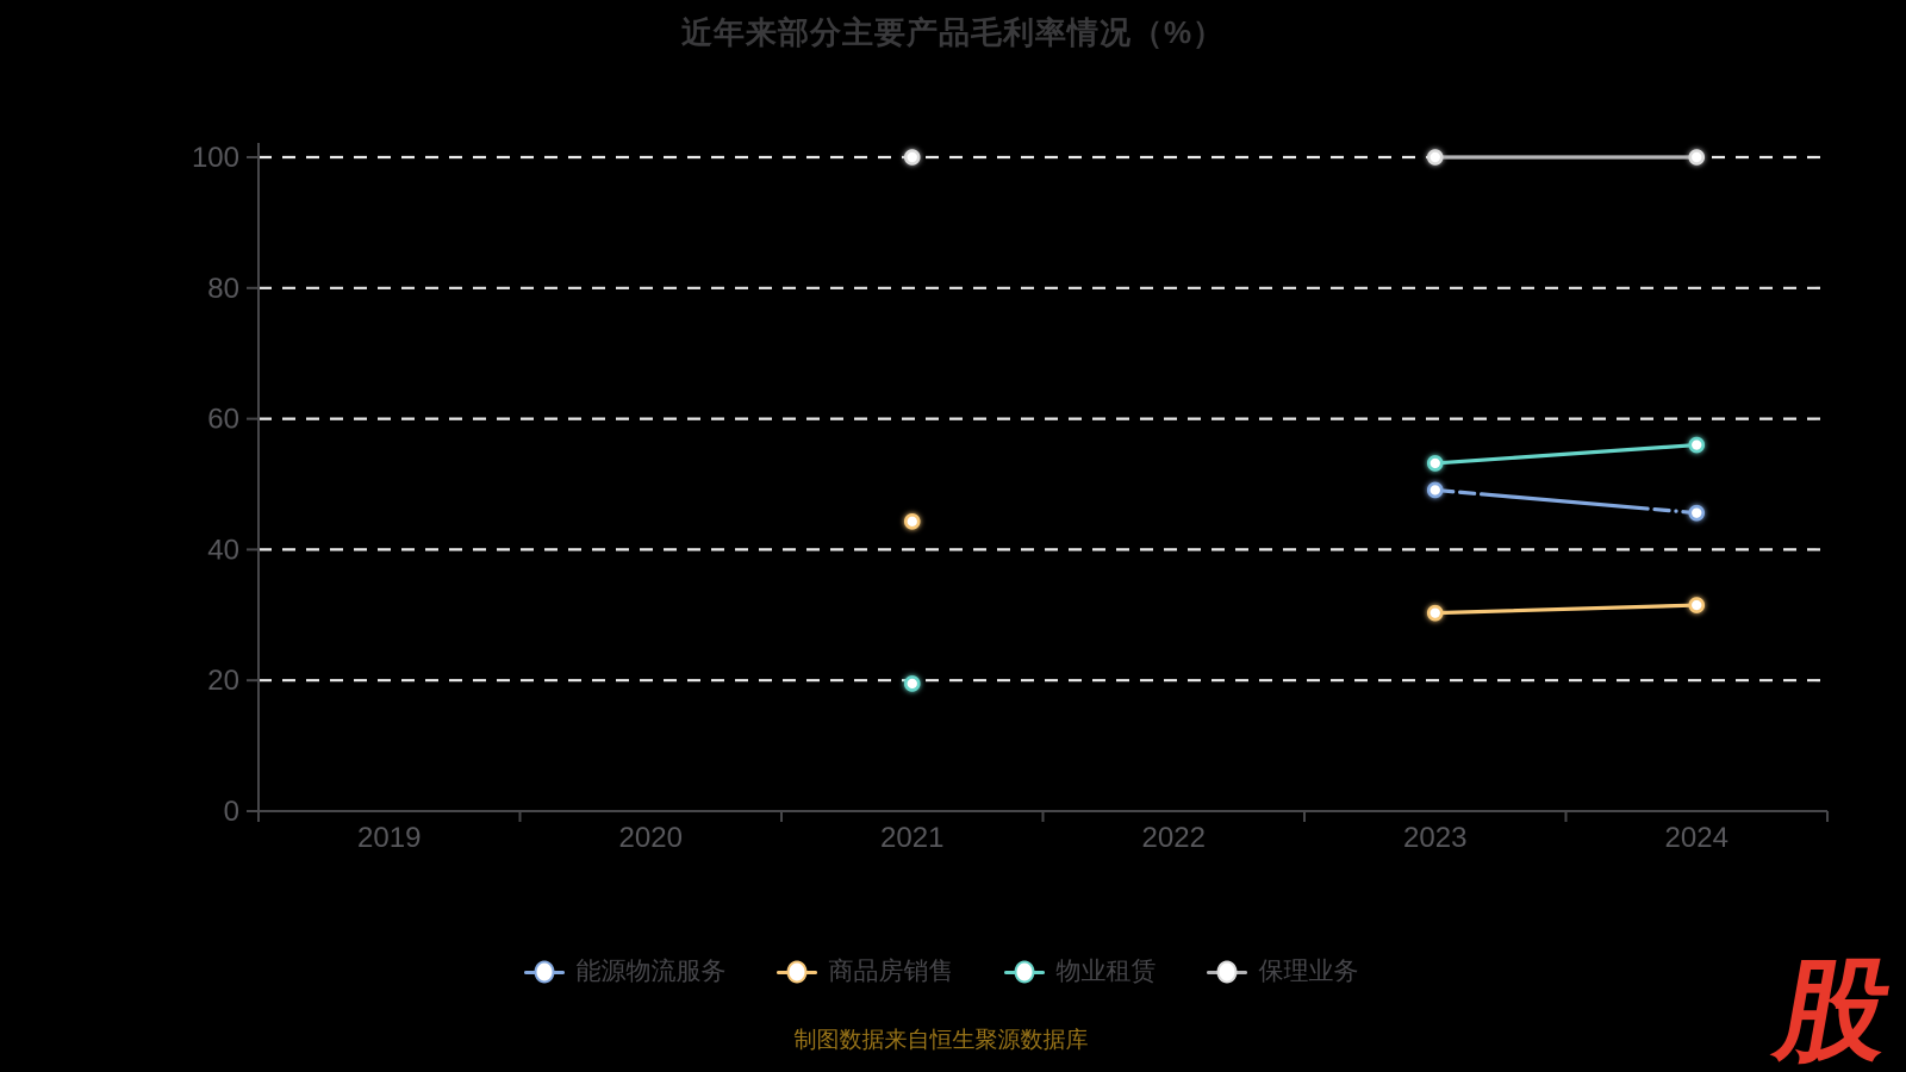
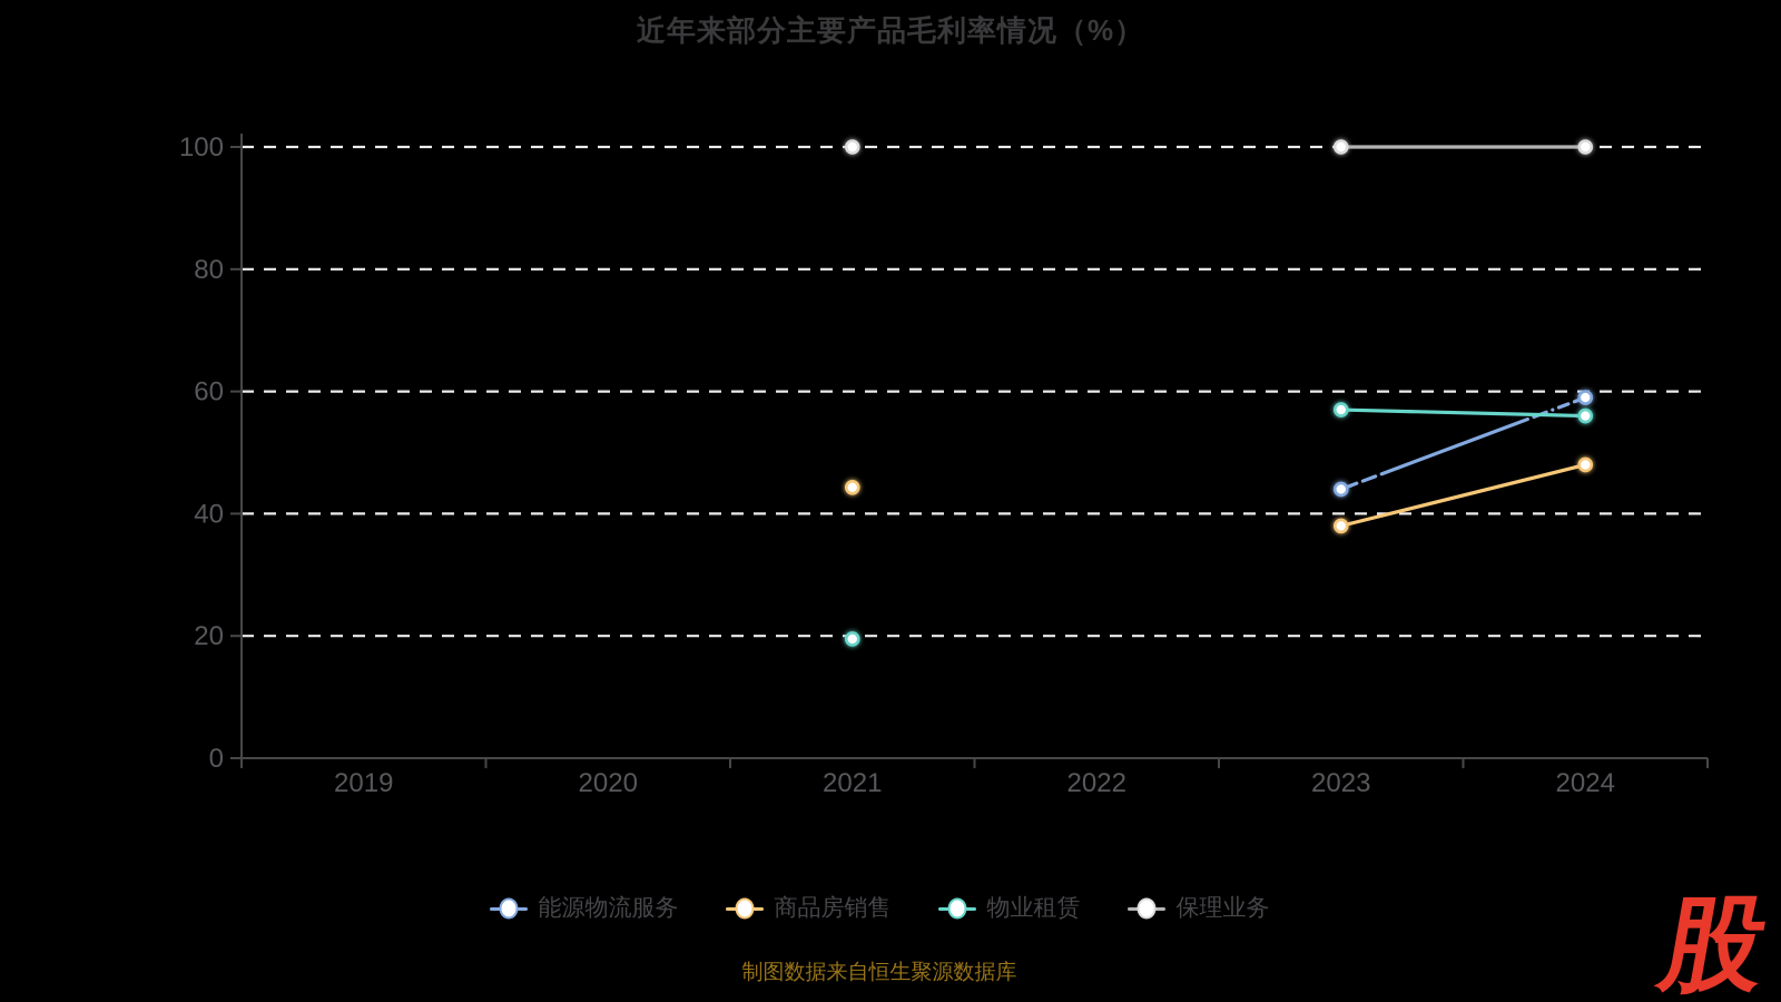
能源物流服务/2023: 49 -> 44
商品房销售/2023: 30 -> 38
物业租赁/2023: 53 -> 57
能源物流服务/2024: 46 -> 59
商品房销售/2024: 32 -> 48
